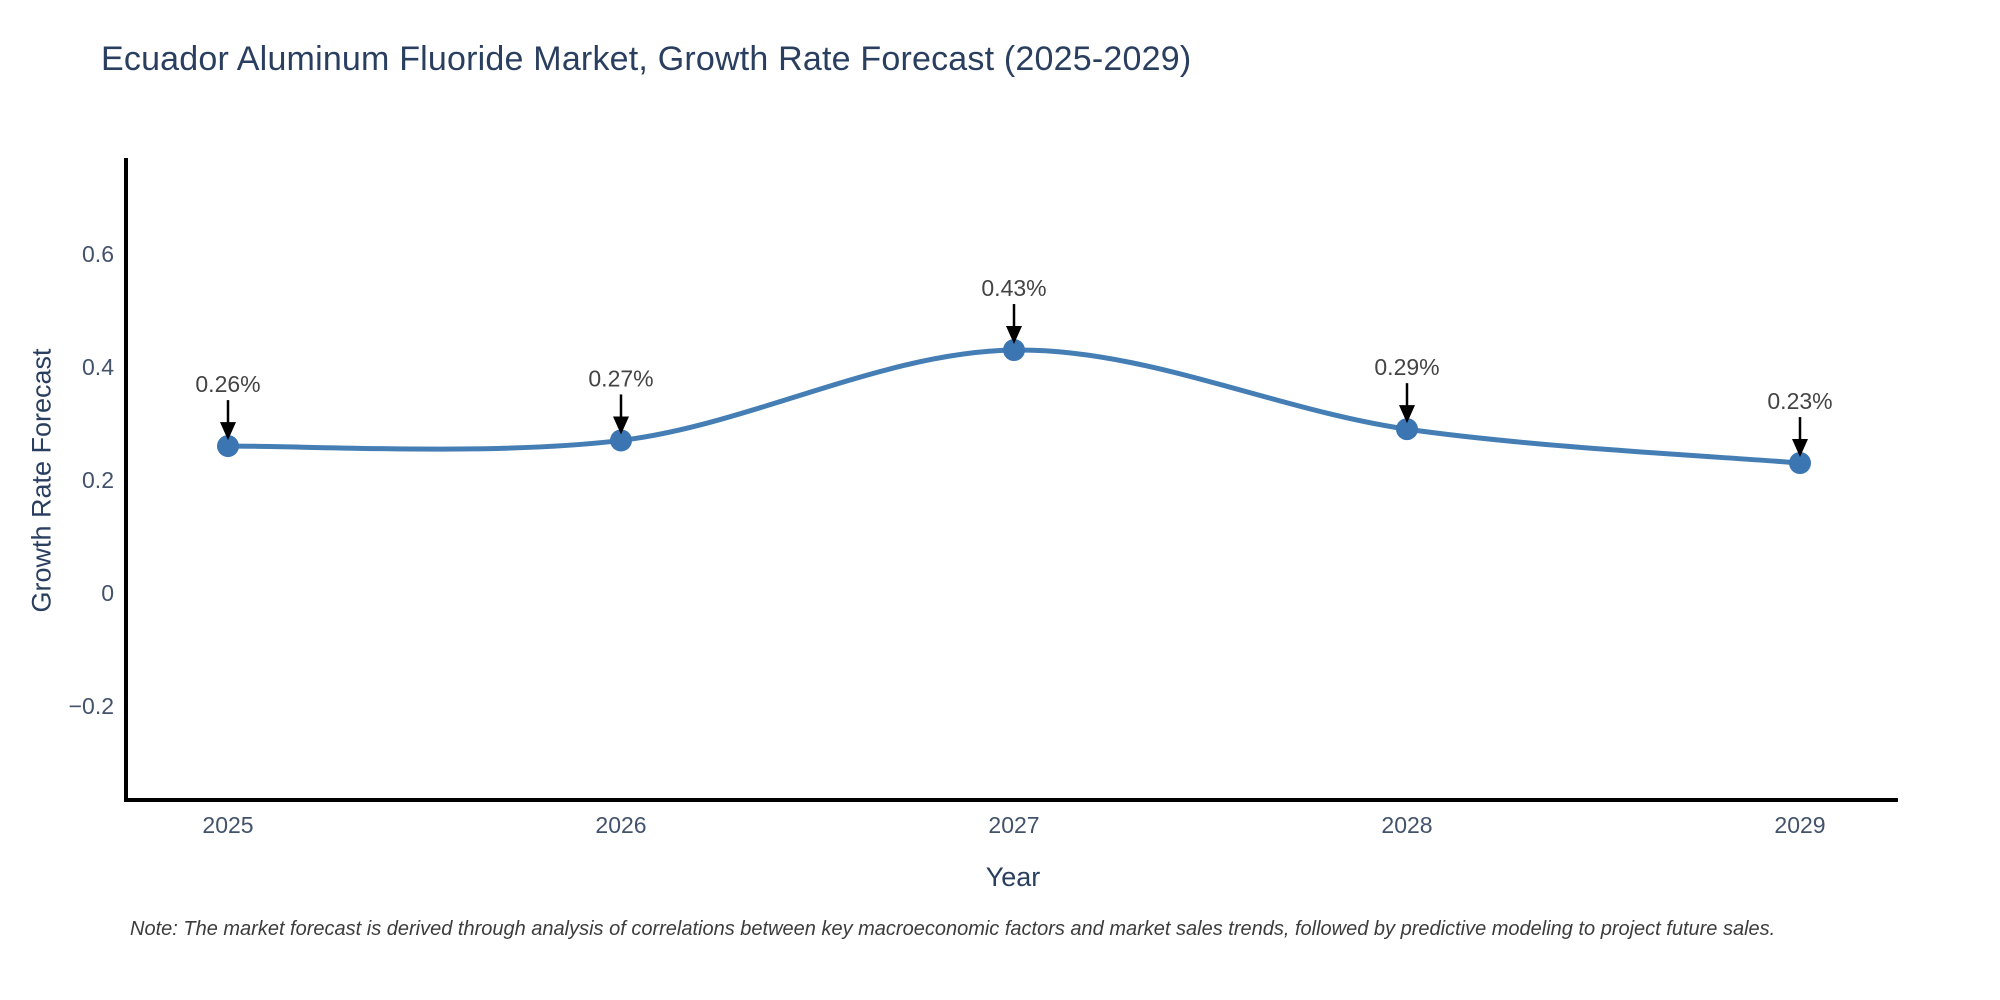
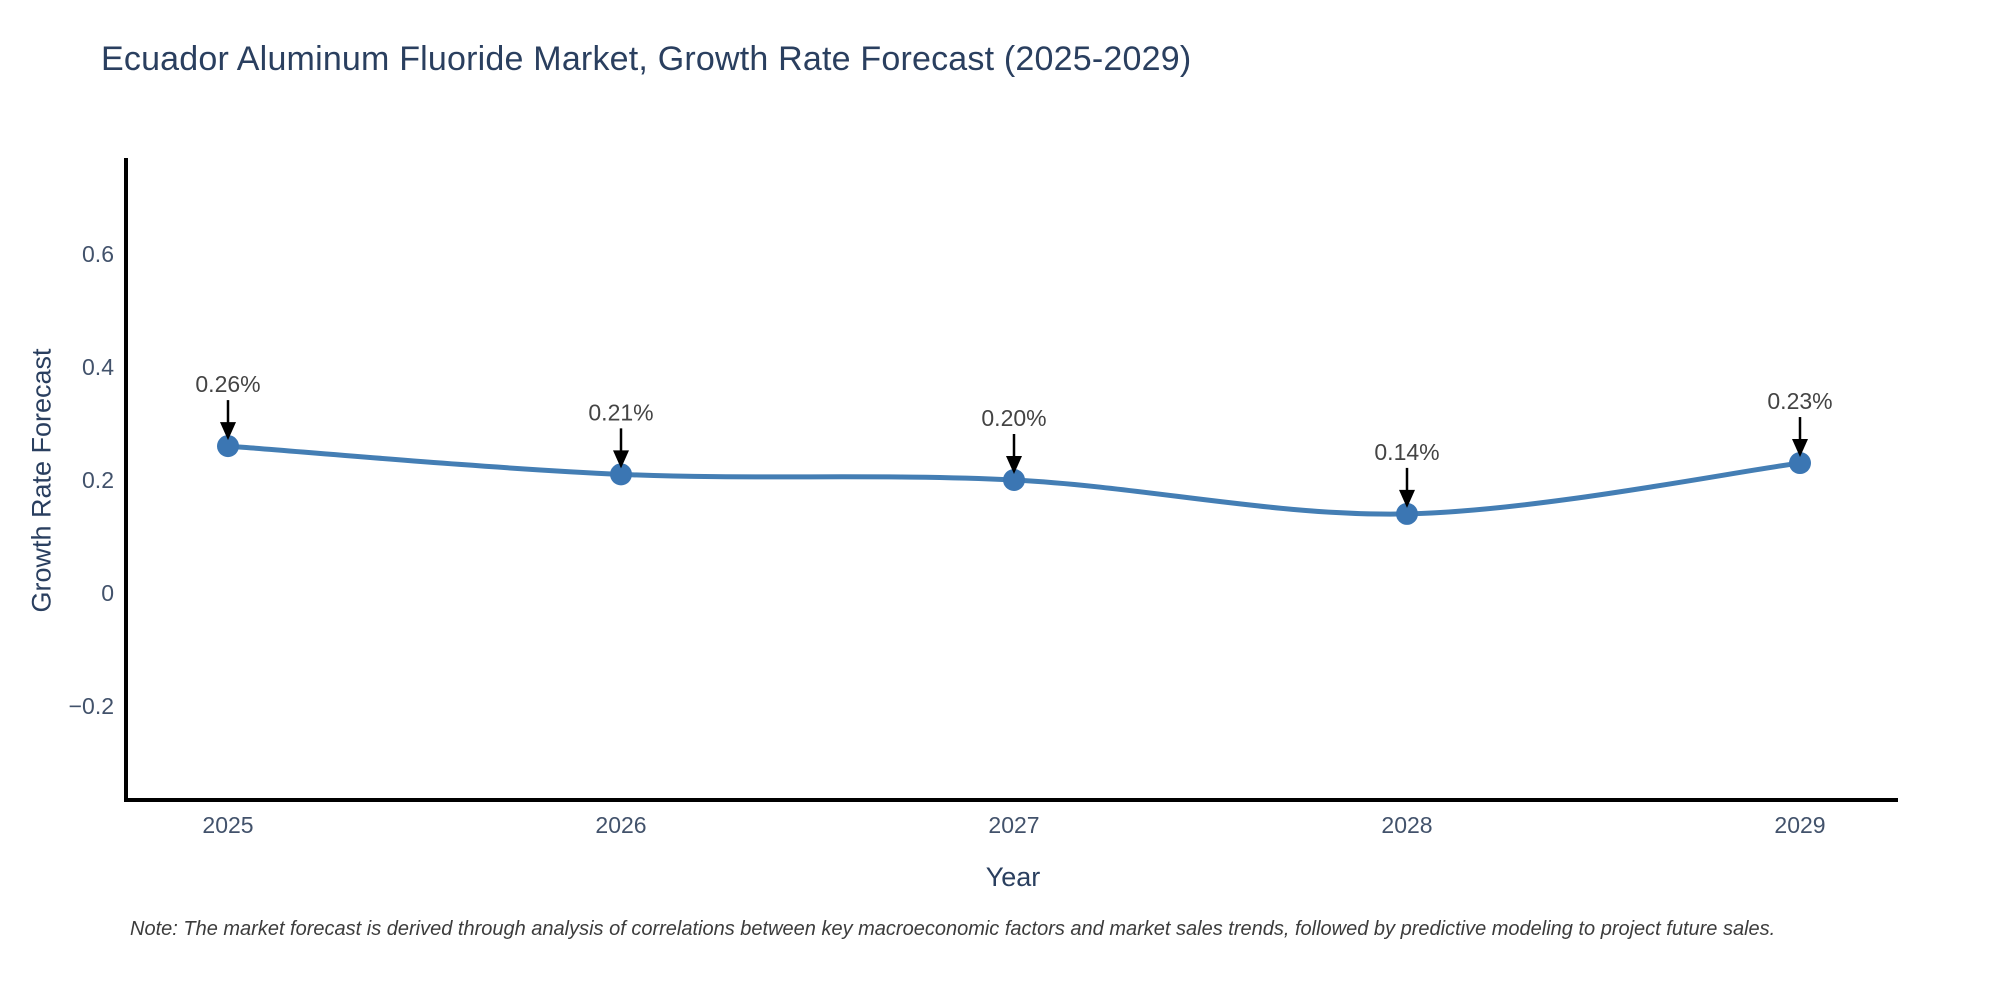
2026: 0.27% -> 0.21%
2027: 0.43% -> 0.20%
2028: 0.29% -> 0.14%
